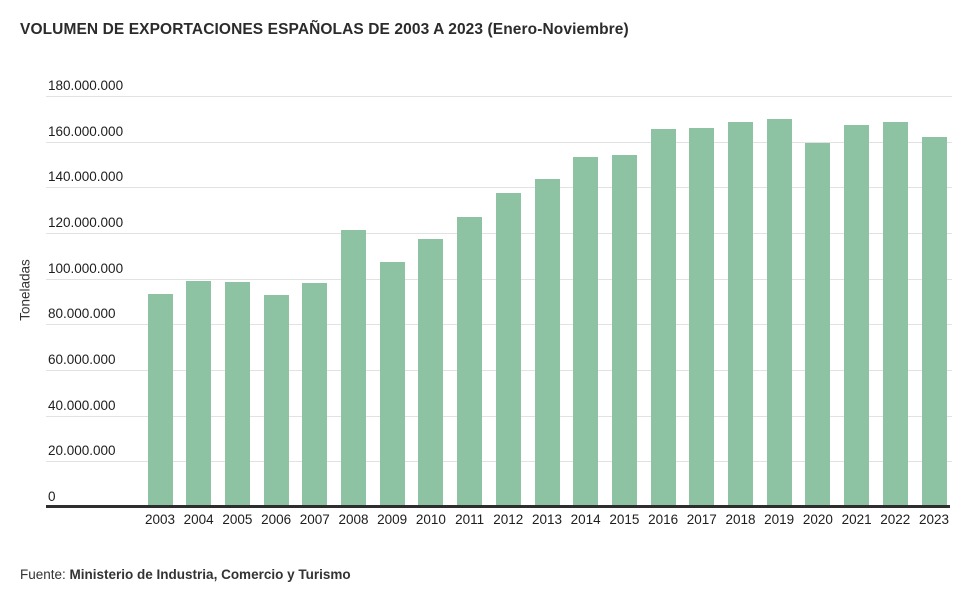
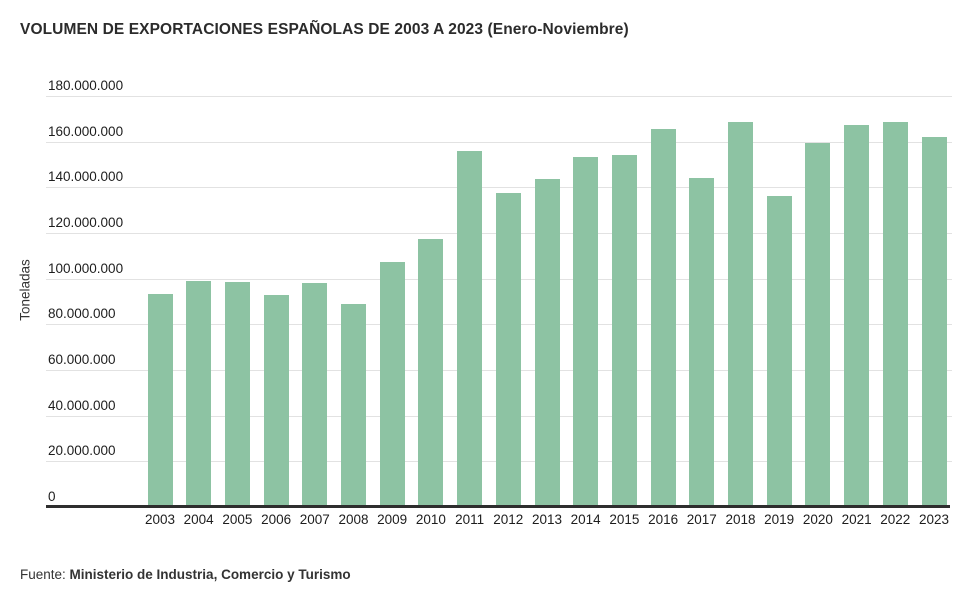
2008: 122000000 -> 89000000
2011: 127000000 -> 156000000
2017: 166000000 -> 144000000
2019: 170000000 -> 136000000
